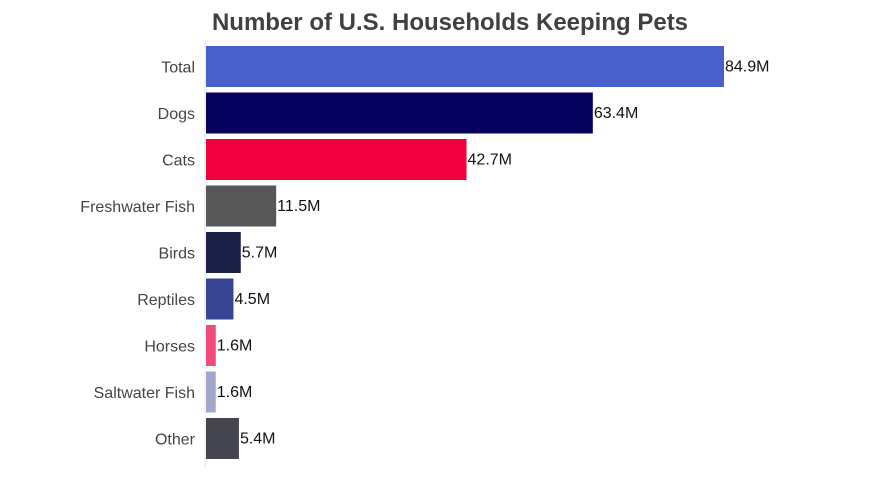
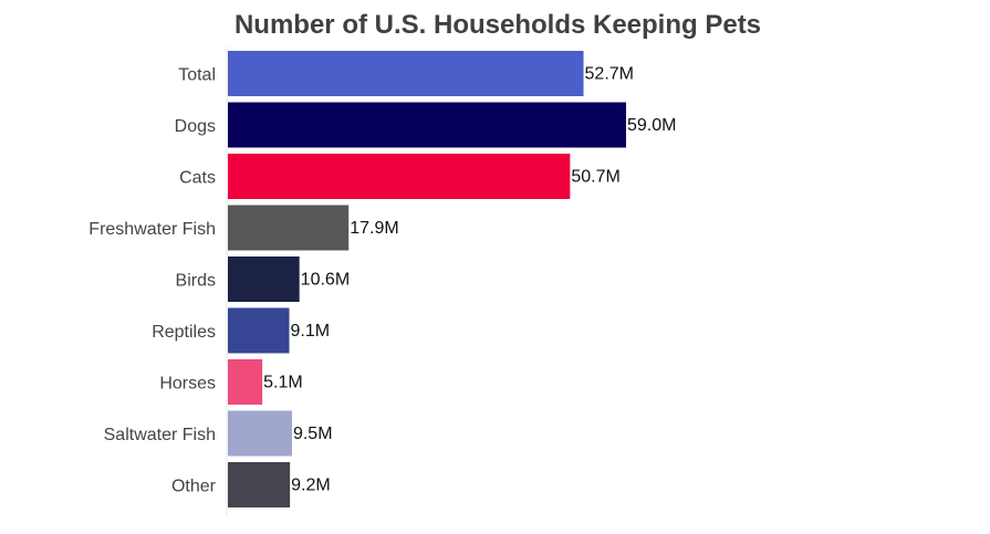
Total: 84.9M -> 52.7M
Dogs: 63.4M -> 59.0M
Cats: 42.7M -> 50.7M
Freshwater Fish: 11.5M -> 17.9M
Birds: 5.7M -> 10.6M
Reptiles: 4.5M -> 9.1M
Horses: 1.6M -> 5.1M
Saltwater Fish: 1.6M -> 9.5M
Other: 5.4M -> 9.2M
